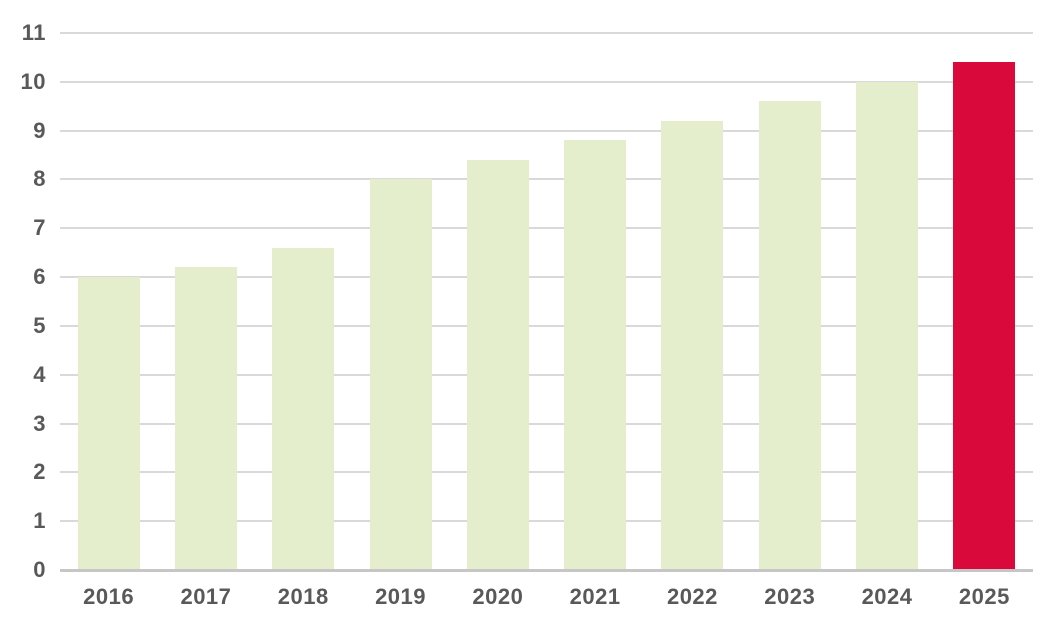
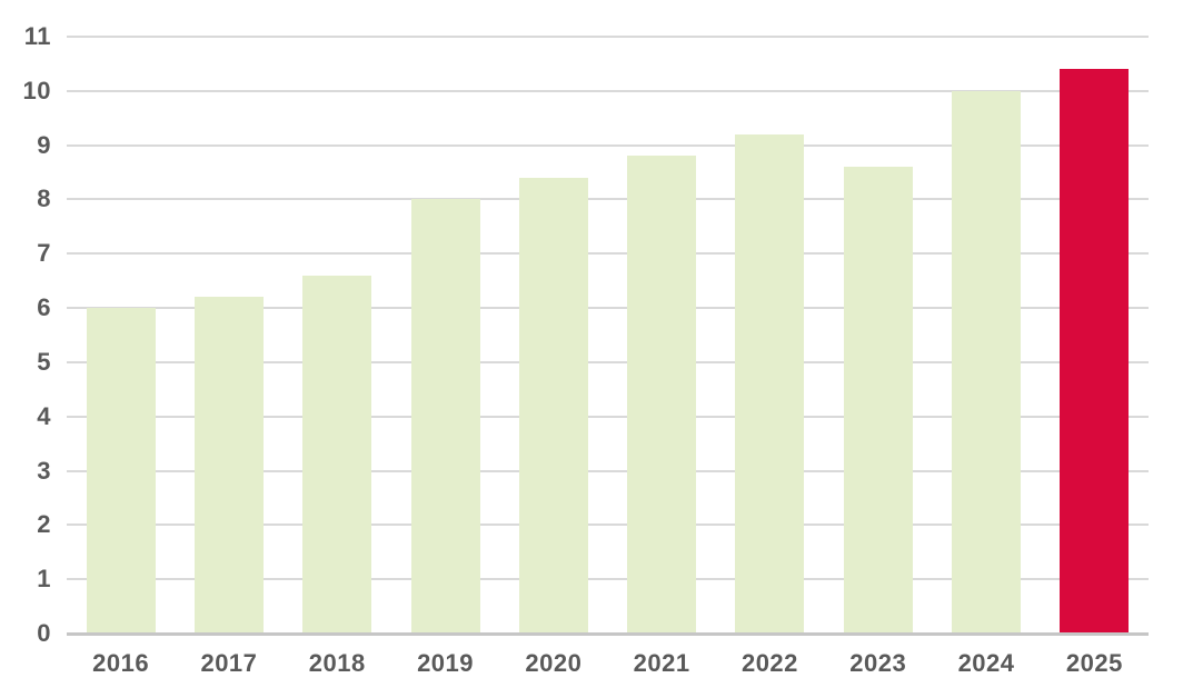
2023: 9.6 -> 8.6
